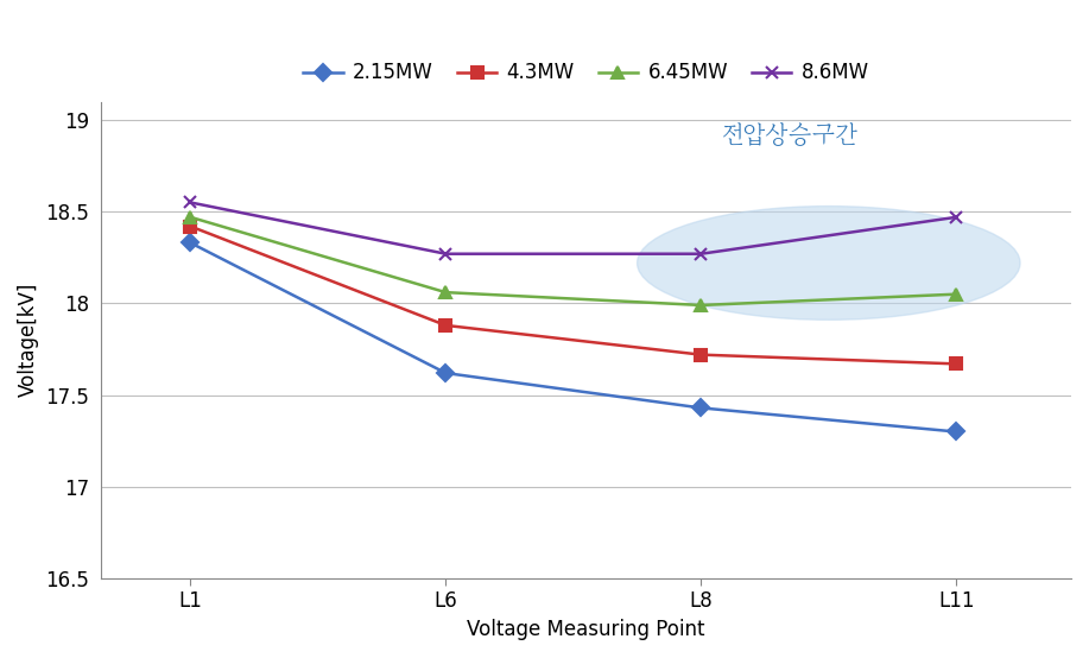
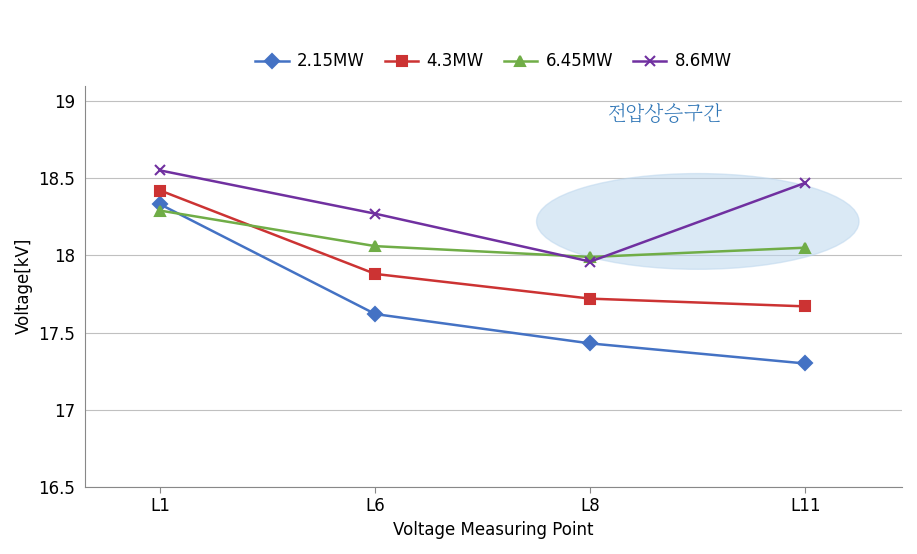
6.45MW/L1: 18.47 -> 18.29
8.6MW/L8: 18.27 -> 17.96
